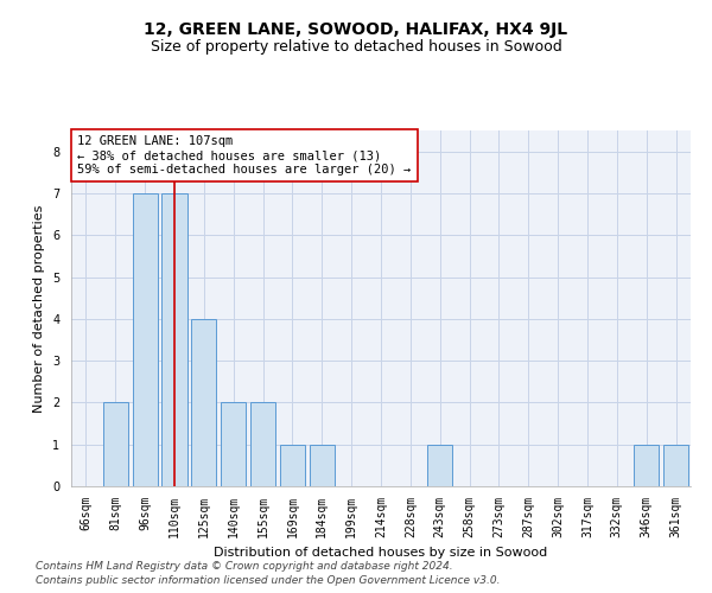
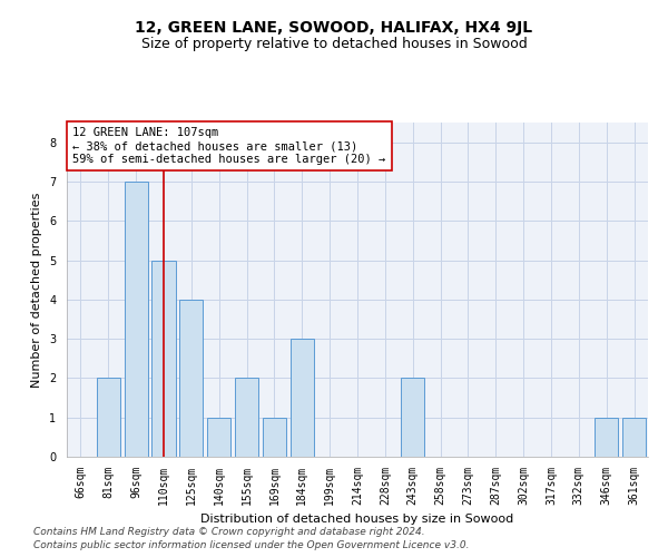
110sqm: 7 -> 5
140sqm: 2 -> 1
184sqm: 1 -> 3
243sqm: 1 -> 2
